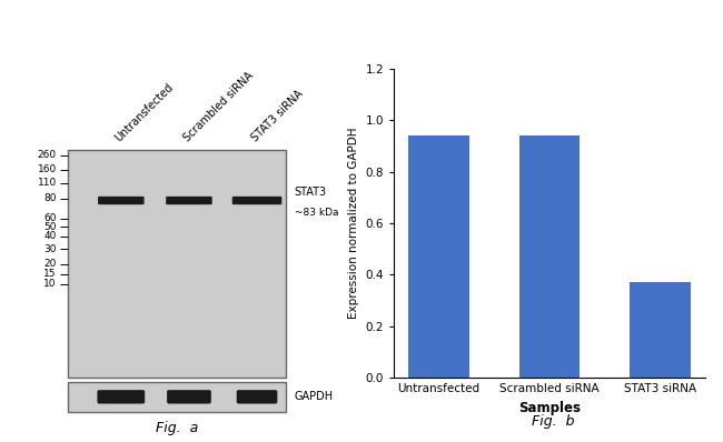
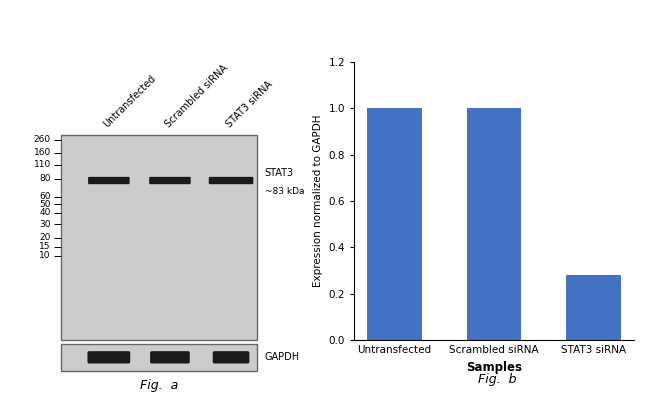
Untransfected: 0.94 -> 1.00
Scrambled siRNA: 0.94 -> 1.00
STAT3 siRNA: 0.37 -> 0.28
